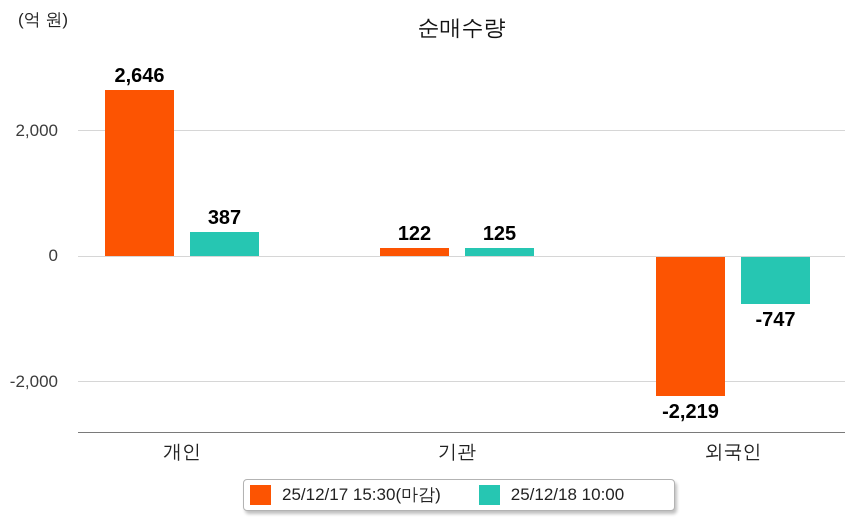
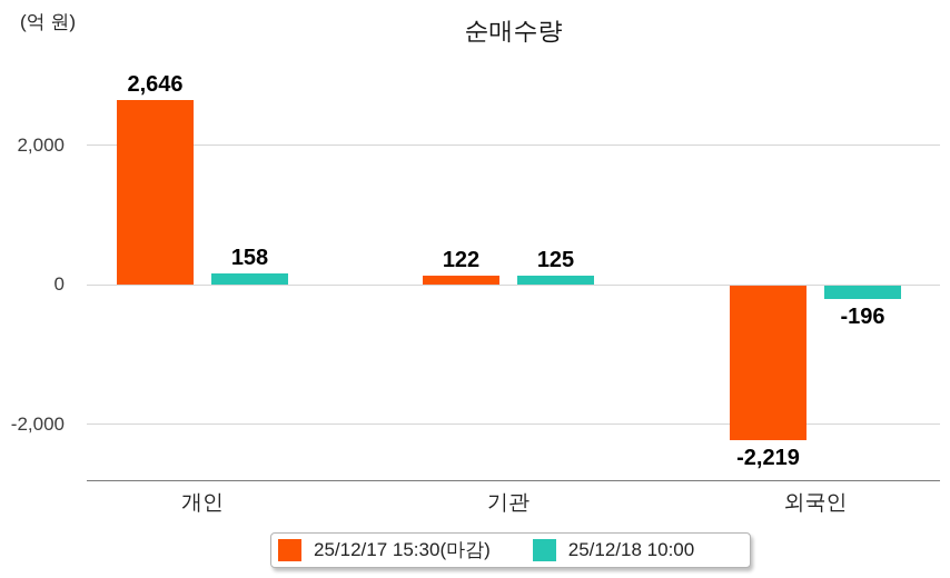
25/12/18 10:00/개인: 387 -> 158
25/12/18 10:00/외국인: -747 -> -196
